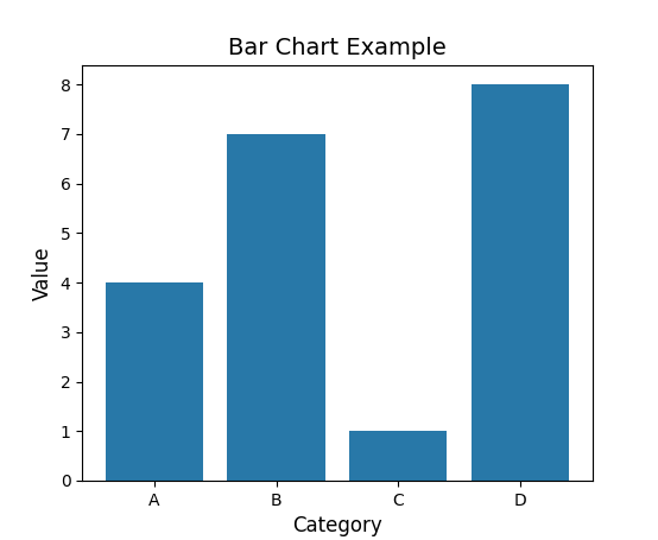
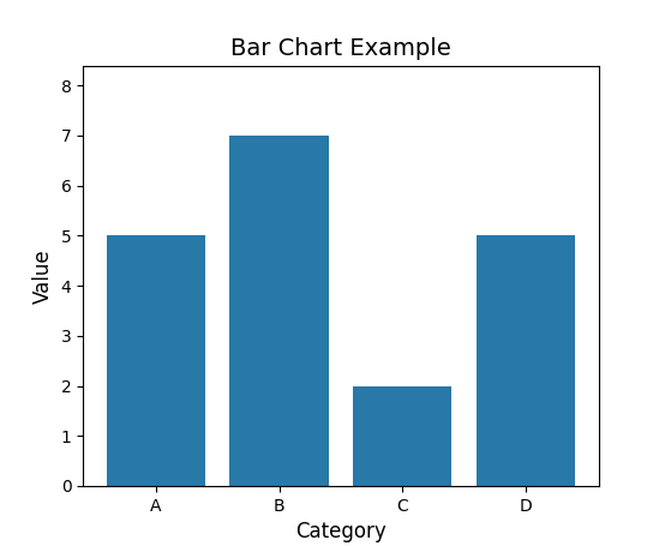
A: 4 -> 5
C: 1 -> 2
D: 8 -> 5
